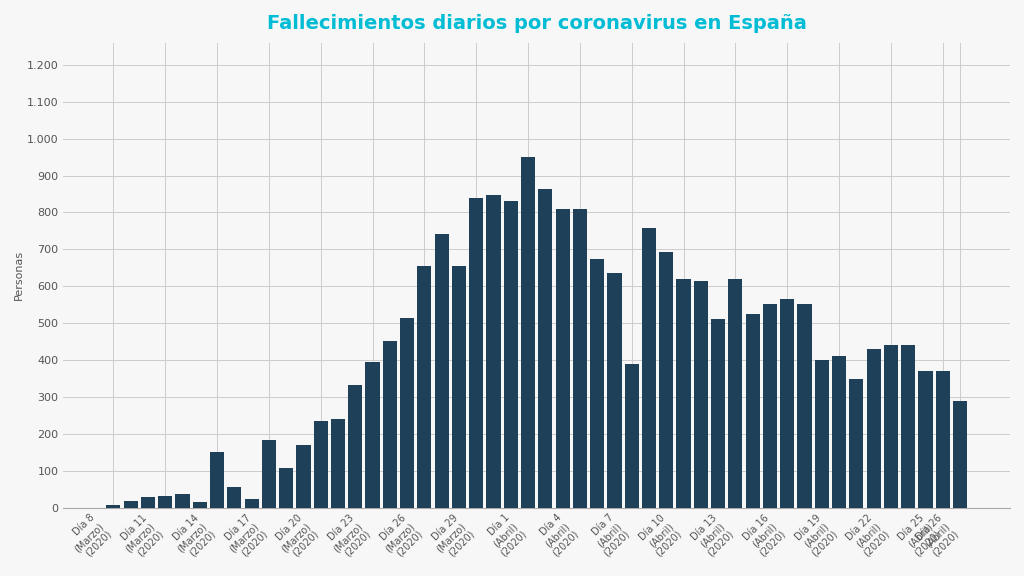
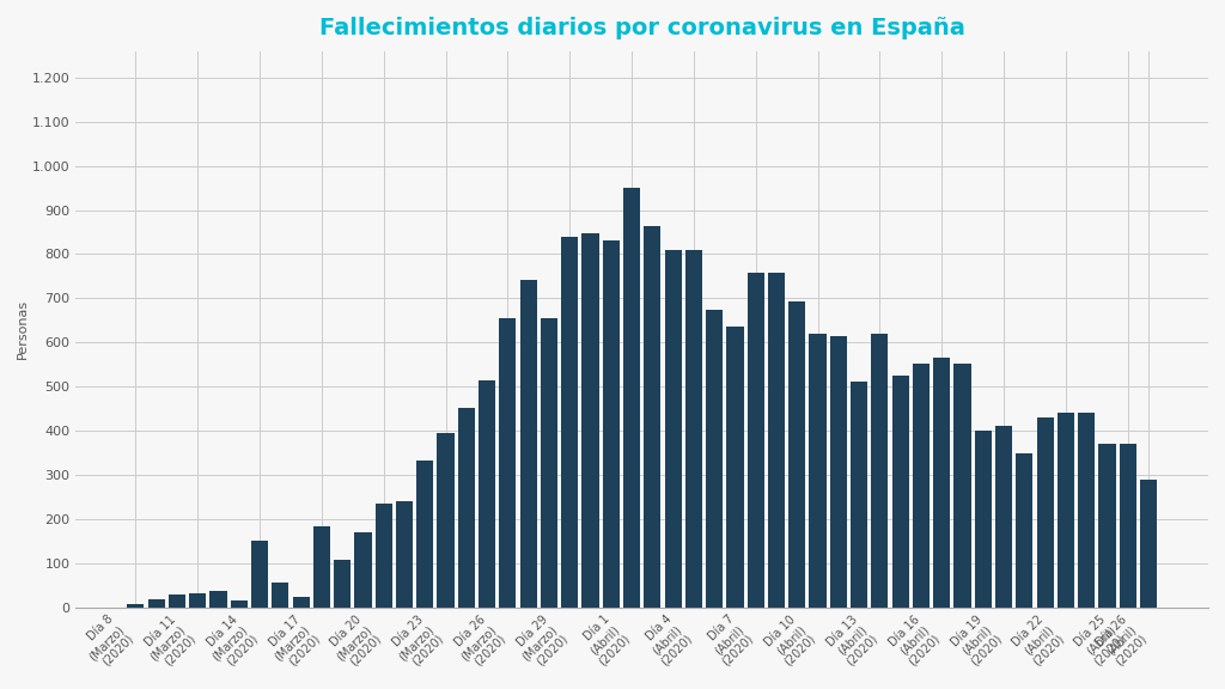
Día 7 (Abril) (2020): 390 -> 757
